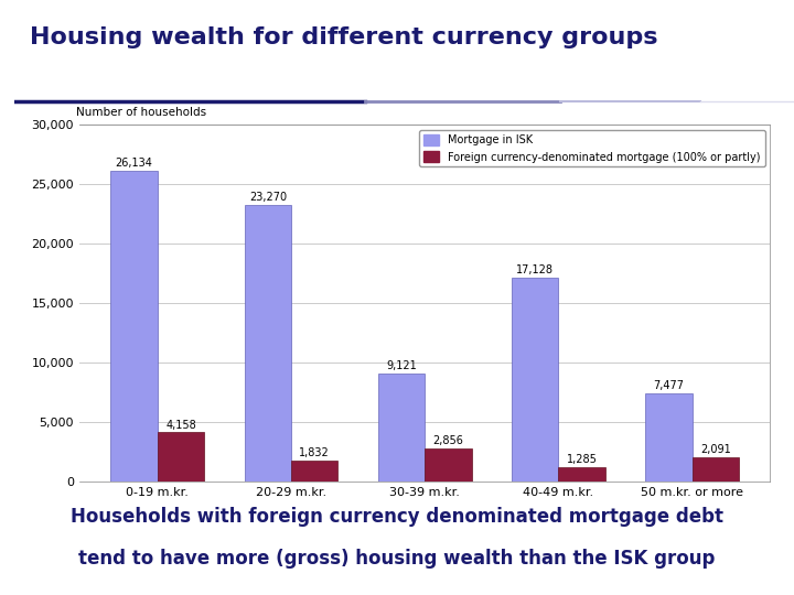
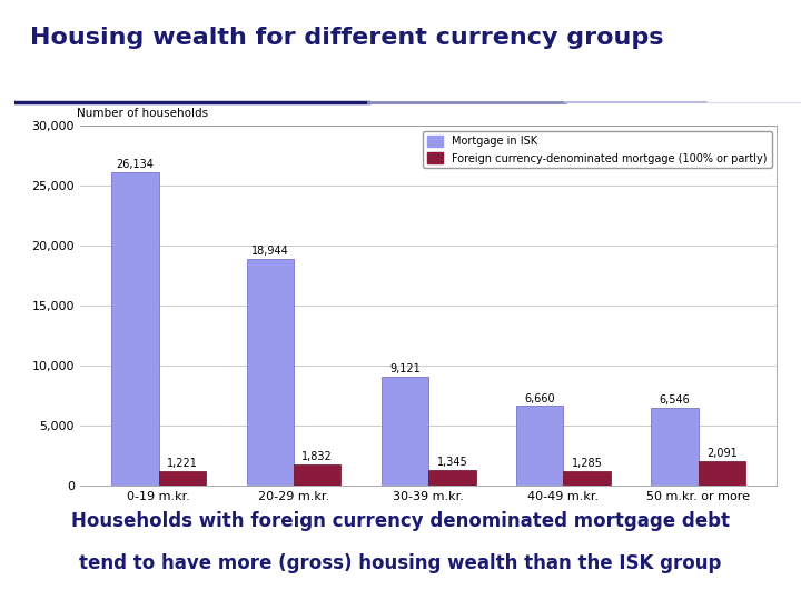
Foreign currency-denominated mortgage (100% or partly)/0-19 m.kr.: 4,158 -> 1,221
Mortgage in ISK/20-29 m.kr.: 23,270 -> 18,944
Foreign currency-denominated mortgage (100% or partly)/30-39 m.kr.: 2,856 -> 1,345
Mortgage in ISK/40-49 m.kr.: 17,128 -> 6,660
Mortgage in ISK/50 m.kr. or more: 7,477 -> 6,546
